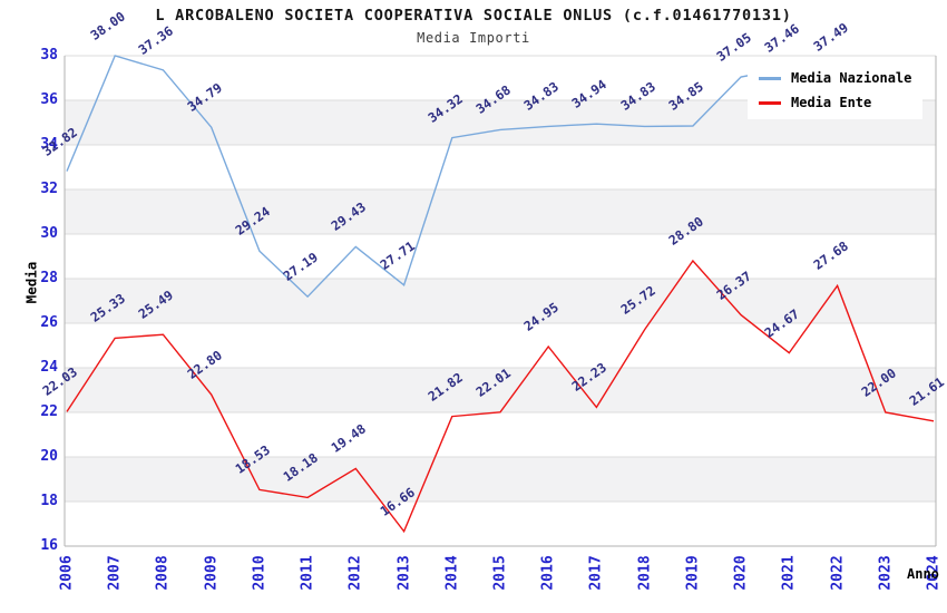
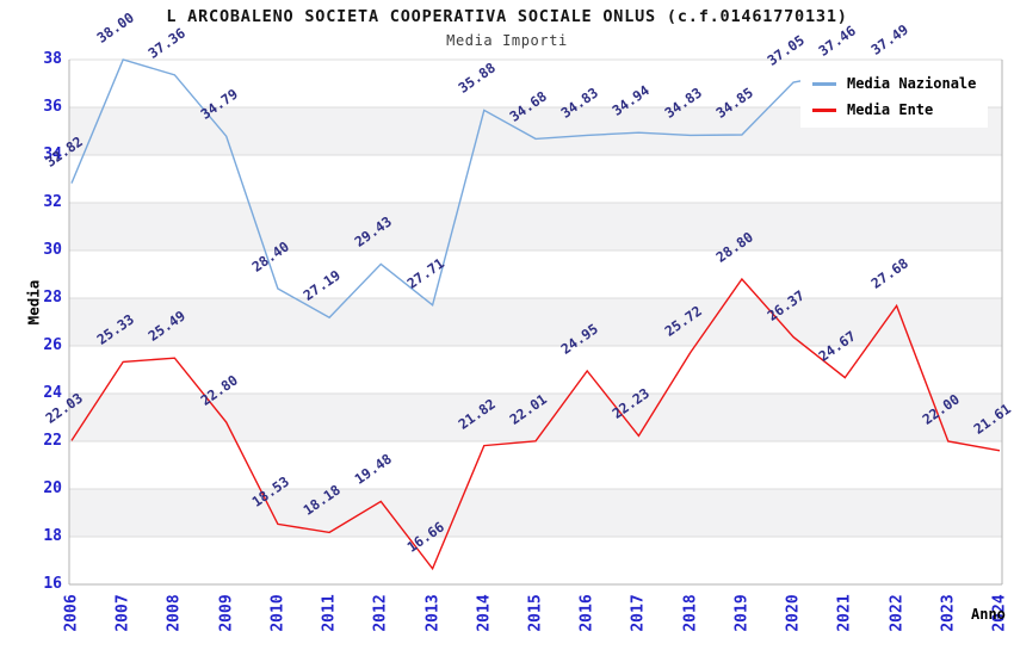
Media Nazionale/2010: 29.24 -> 28.40
Media Nazionale/2014: 34.32 -> 35.88
